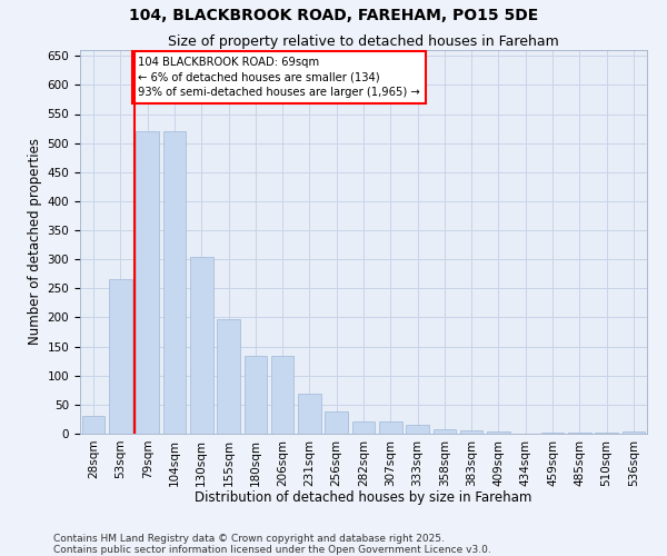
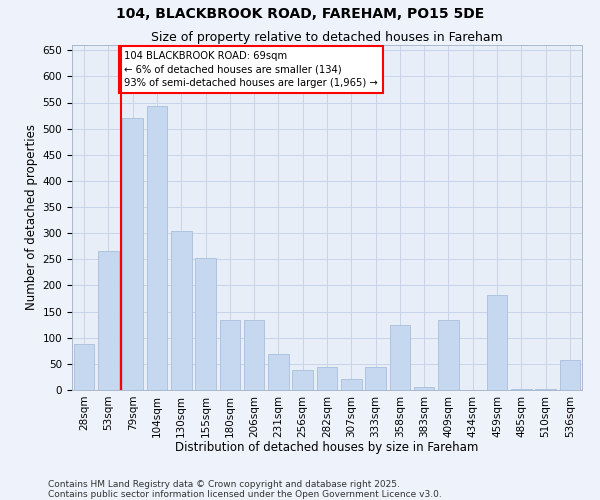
28sqm: 30 -> 88
104sqm: 520 -> 544
155sqm: 198 -> 252
282sqm: 22 -> 44
333sqm: 15 -> 44
358sqm: 8 -> 124
409sqm: 4 -> 134
459sqm: 2 -> 182
536sqm: 4 -> 58
